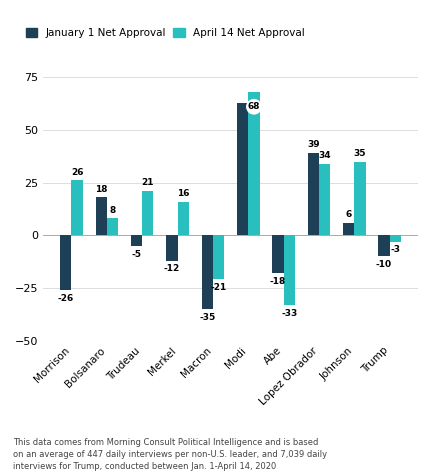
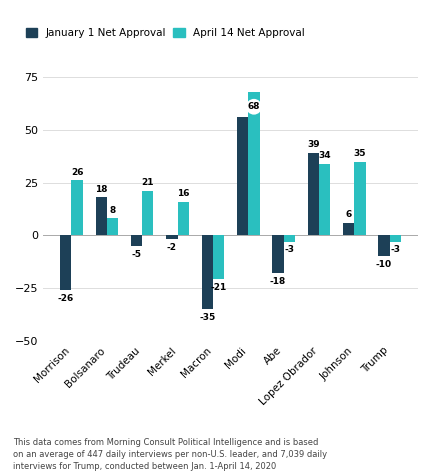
January 1 Net Approval/Merkel: -12 -> -2
January 1 Net Approval/Modi: 63 -> 56
April 14 Net Approval/Abe: -33 -> -3
